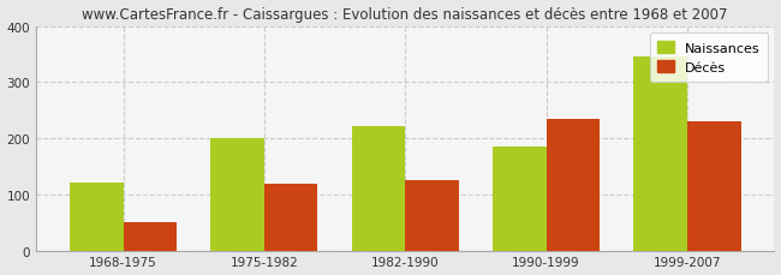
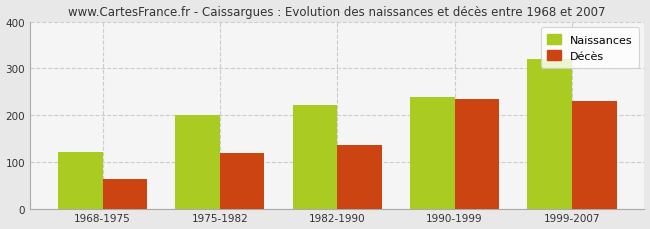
Décès/1968-1975: 50 -> 63
Décès/1982-1990: 125 -> 137
Naissances/1990-1999: 185 -> 238
Naissances/1999-2007: 345 -> 319
